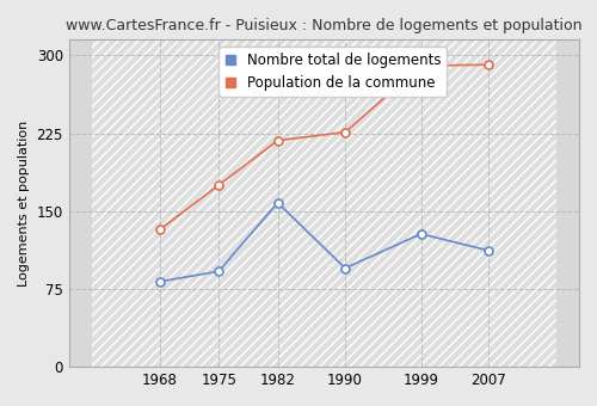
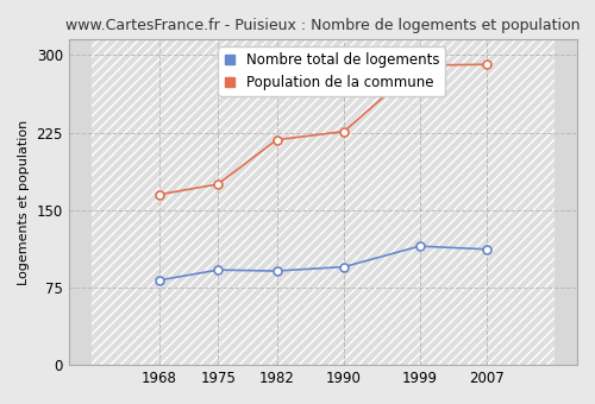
Population de la commune/1968: 132 -> 165
Nombre total de logements/1982: 158 -> 91
Nombre total de logements/1999: 128 -> 115
